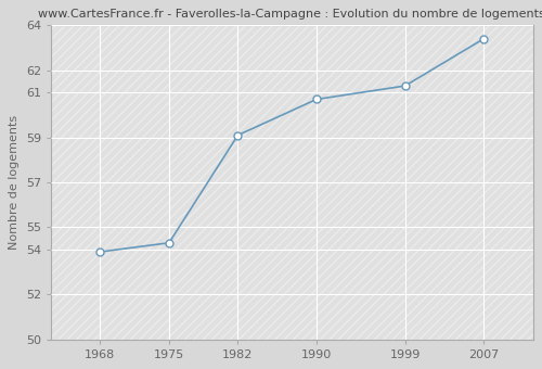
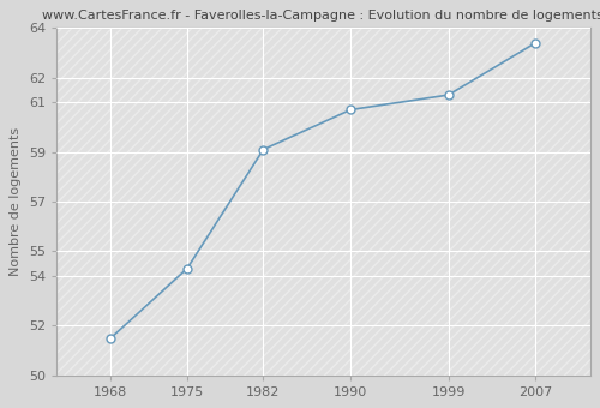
1968: 53.9 -> 51.5
